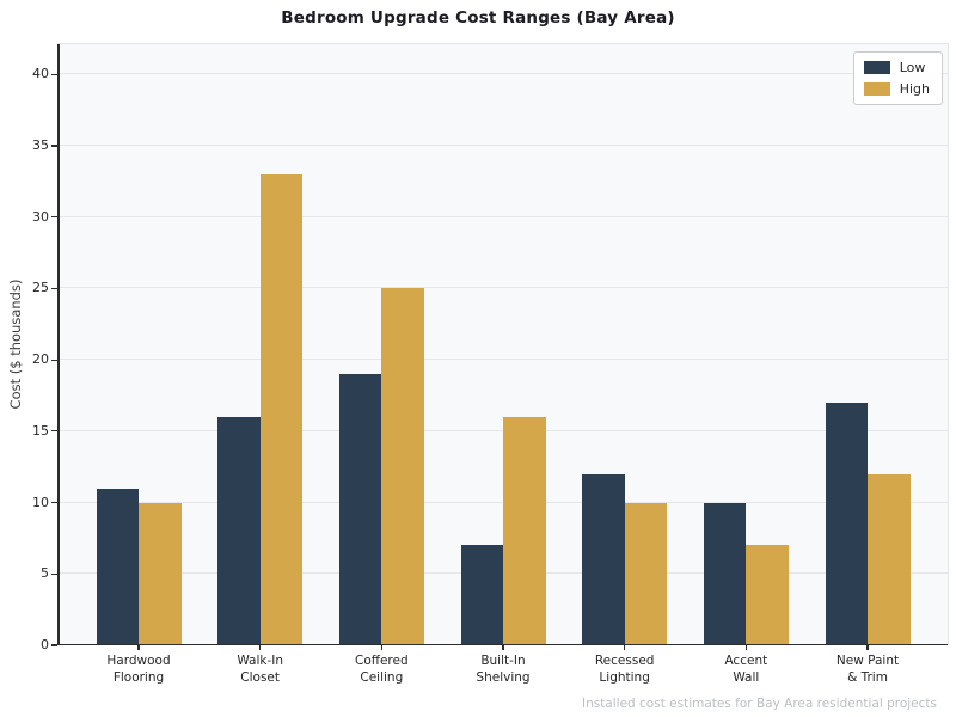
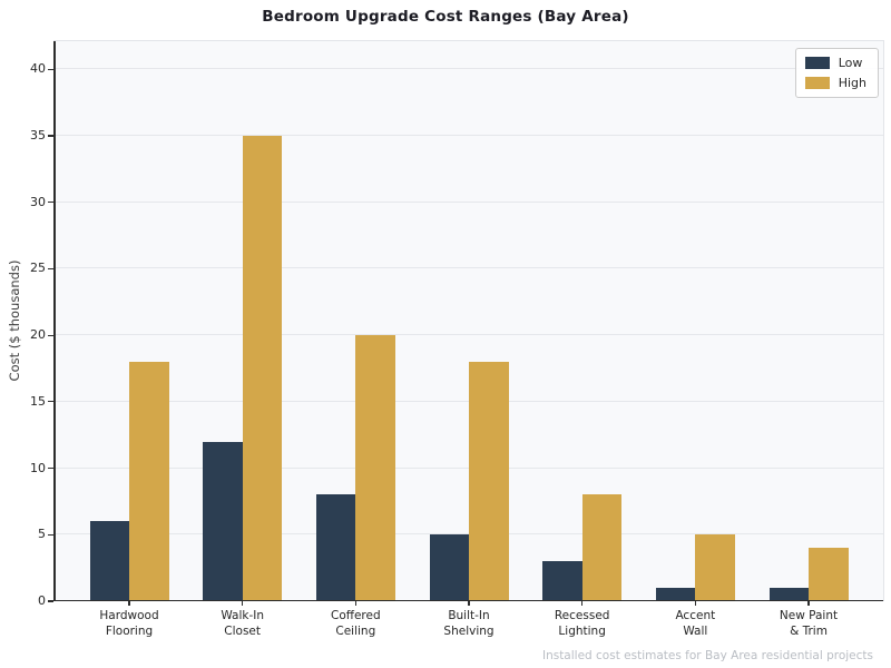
Low/Hardwood Flooring: 11 -> 6
High/Hardwood Flooring: 10 -> 18
Low/Walk-In Closet: 16 -> 12
High/Walk-In Closet: 33 -> 35
Low/Coffered Ceiling: 19 -> 8
High/Coffered Ceiling: 25 -> 20
Low/Built-In Shelving: 7 -> 5
High/Built-In Shelving: 16 -> 18
Low/Recessed Lighting: 12 -> 3
High/Recessed Lighting: 10 -> 8
Low/Accent Wall: 10 -> 1
High/Accent Wall: 7 -> 5
Low/New Paint & Trim: 17 -> 1
High/New Paint & Trim: 12 -> 4
